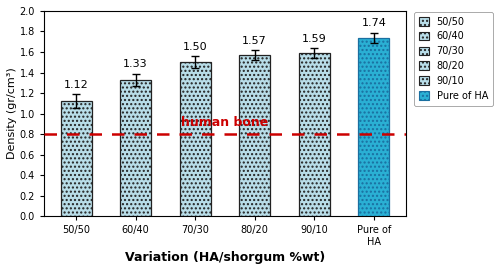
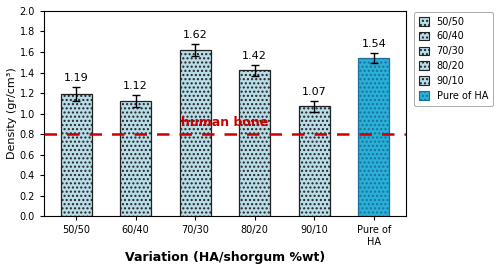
50/50: 1.12 -> 1.19
60/40: 1.33 -> 1.12
70/30: 1.50 -> 1.62
80/20: 1.57 -> 1.42
90/10: 1.59 -> 1.07
Pure of HA: 1.74 -> 1.54
